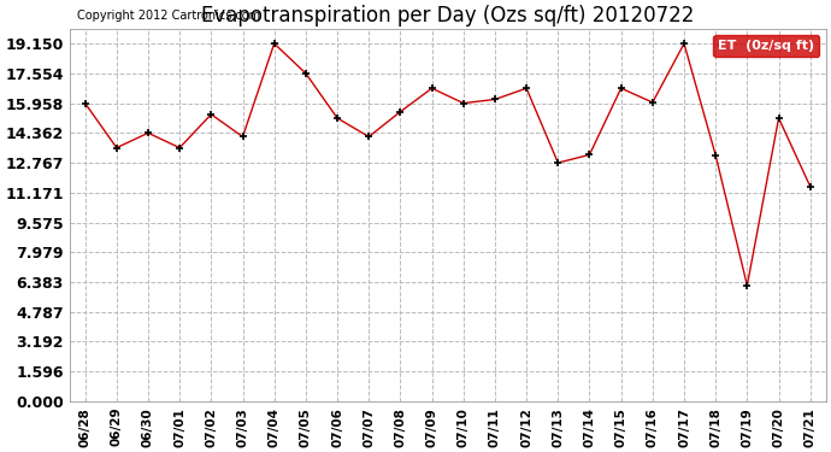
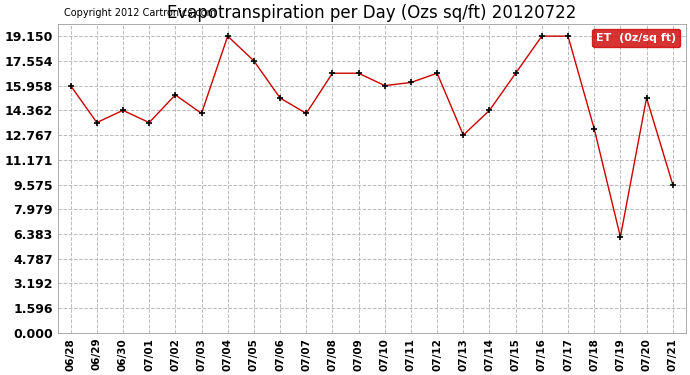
07/08: 15.5 -> 16.8
07/14: 13.2 -> 14.4
07/16: 16.0 -> 19.1
07/21: 11.5 -> 9.6
